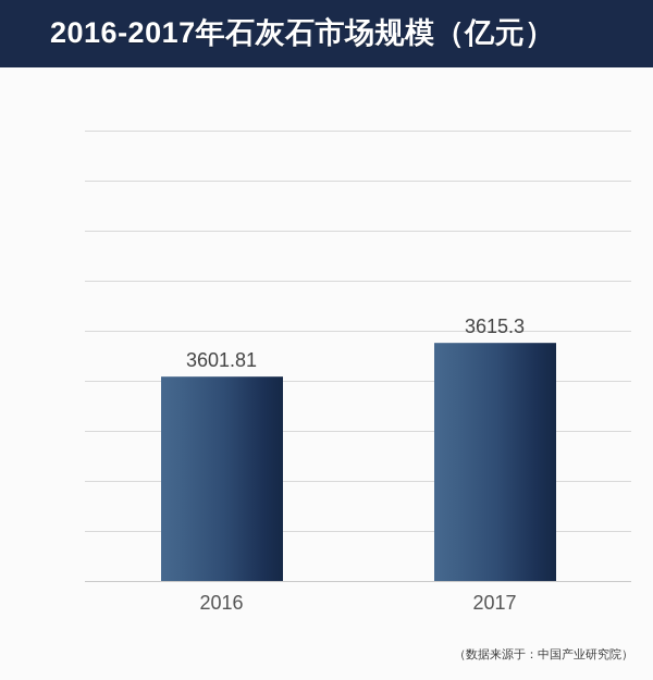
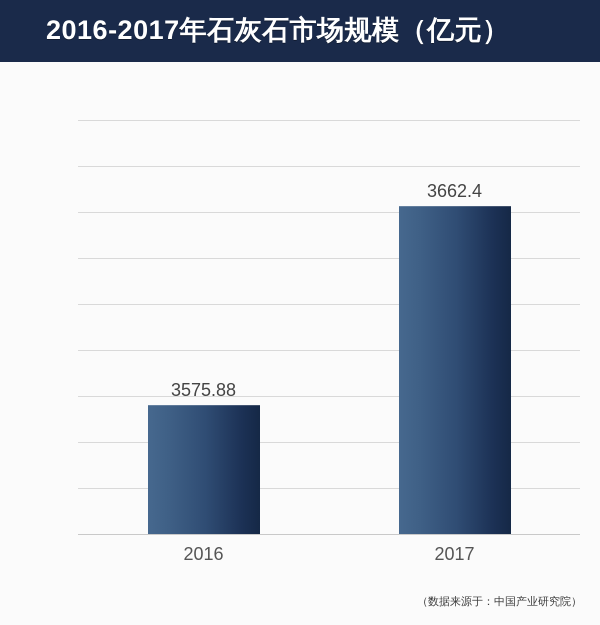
2016: 3601.81 -> 3575.88
2017: 3615.3 -> 3662.4
